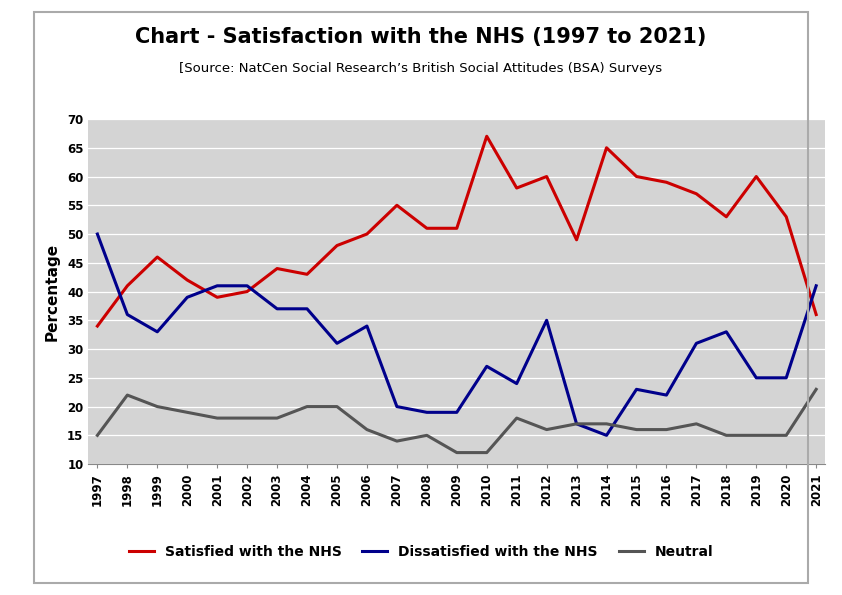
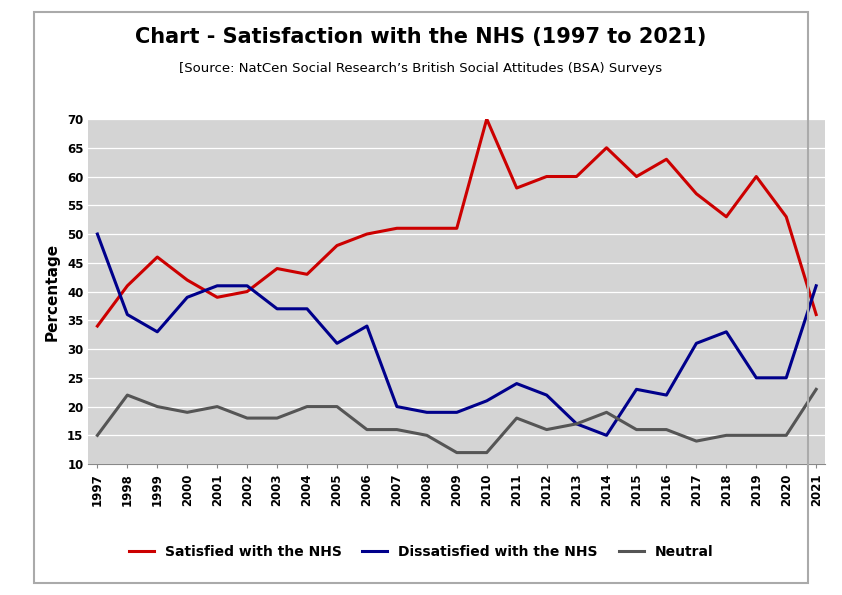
Neutral/2001: 18 -> 20
Satisfied with the NHS/2007: 55 -> 51
Neutral/2007: 14 -> 16
Satisfied with the NHS/2010: 67 -> 70
Dissatisfied with the NHS/2010: 27 -> 21
Dissatisfied with the NHS/2012: 35 -> 22
Satisfied with the NHS/2013: 49 -> 60
Neutral/2014: 17 -> 19
Satisfied with the NHS/2016: 59 -> 63
Neutral/2017: 17 -> 14
